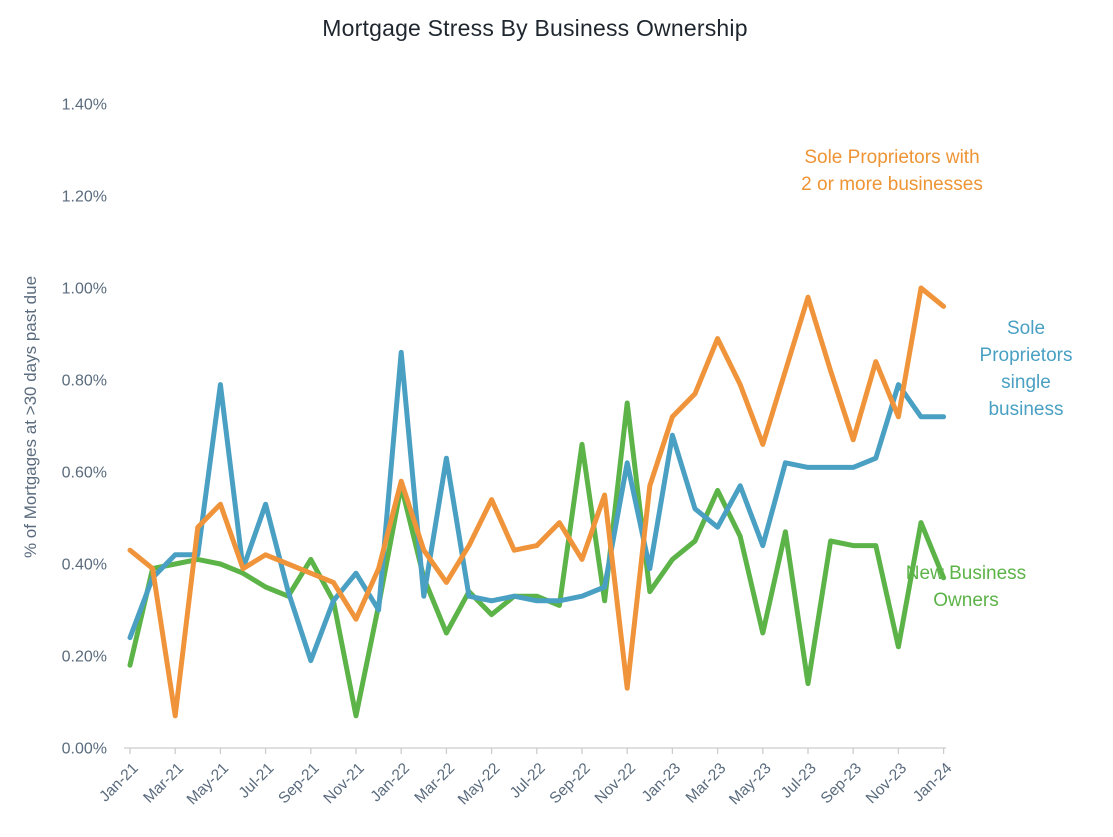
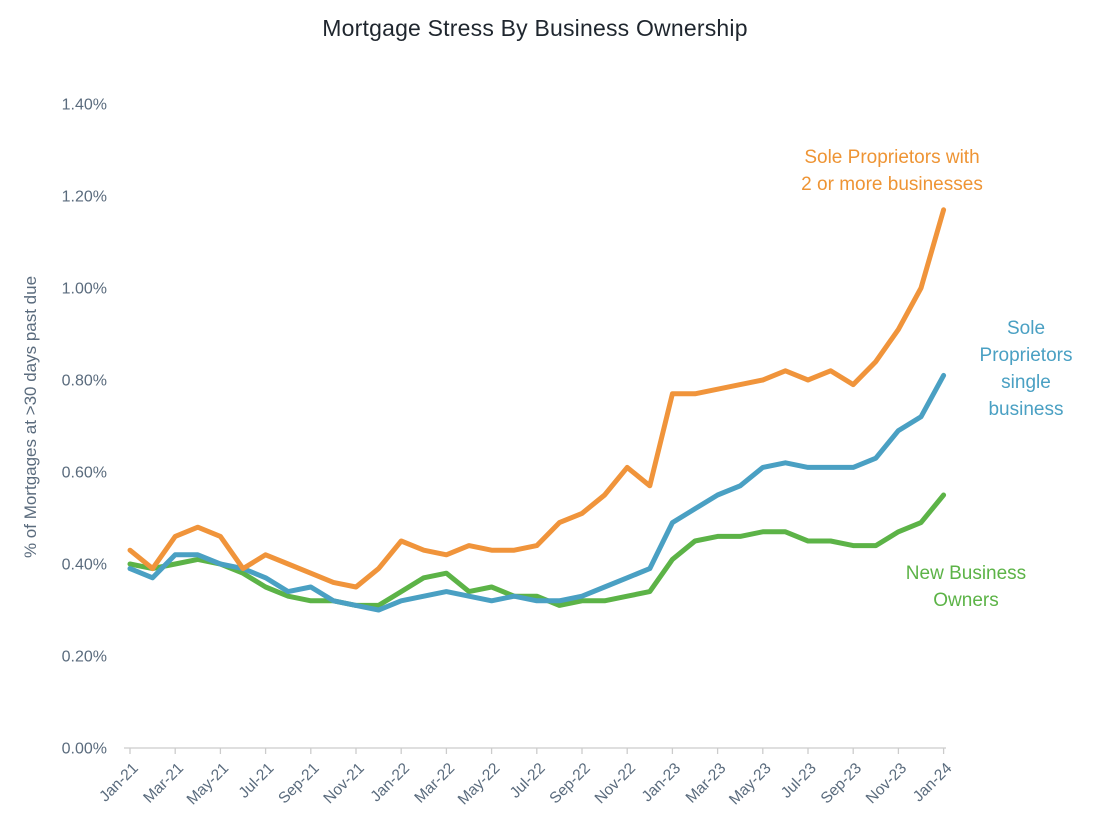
New Business Owners/Jan-21: 0.18% -> 0.40%
Sole Proprietors single business/Jan-21: 0.24% -> 0.39%
Sole Proprietors with 2 or more businesses/Mar-21: 0.07% -> 0.46%
Sole Proprietors single business/May-21: 0.79% -> 0.40%
Sole Proprietors with 2 or more businesses/May-21: 0.53% -> 0.46%
Sole Proprietors single business/Jul-21: 0.53% -> 0.37%
New Business Owners/Sep-21: 0.41% -> 0.32%
Sole Proprietors single business/Sep-21: 0.19% -> 0.35%
New Business Owners/Nov-21: 0.07% -> 0.31%
Sole Proprietors single business/Nov-21: 0.38% -> 0.31%
Sole Proprietors with 2 or more businesses/Nov-21: 0.28% -> 0.35%
New Business Owners/Jan-22: 0.57% -> 0.34%
Sole Proprietors single business/Jan-22: 0.86% -> 0.32%
Sole Proprietors with 2 or more businesses/Jan-22: 0.58% -> 0.45%
New Business Owners/Mar-22: 0.25% -> 0.38%
Sole Proprietors single business/Mar-22: 0.63% -> 0.34%
Sole Proprietors with 2 or more businesses/Mar-22: 0.36% -> 0.42%
New Business Owners/May-22: 0.29% -> 0.35%
Sole Proprietors with 2 or more businesses/May-22: 0.54% -> 0.43%
New Business Owners/Sep-22: 0.66% -> 0.32%
Sole Proprietors with 2 or more businesses/Sep-22: 0.41% -> 0.51%
New Business Owners/Nov-22: 0.75% -> 0.33%
Sole Proprietors single business/Nov-22: 0.62% -> 0.37%
Sole Proprietors with 2 or more businesses/Nov-22: 0.13% -> 0.61%
Sole Proprietors single business/Jan-23: 0.68% -> 0.49%
Sole Proprietors with 2 or more businesses/Jan-23: 0.72% -> 0.77%
New Business Owners/Mar-23: 0.56% -> 0.46%
Sole Proprietors single business/Mar-23: 0.48% -> 0.55%
Sole Proprietors with 2 or more businesses/Mar-23: 0.89% -> 0.78%
New Business Owners/May-23: 0.25% -> 0.47%
Sole Proprietors single business/May-23: 0.44% -> 0.61%
Sole Proprietors with 2 or more businesses/May-23: 0.66% -> 0.80%
New Business Owners/Jul-23: 0.14% -> 0.45%
Sole Proprietors with 2 or more businesses/Jul-23: 0.98% -> 0.80%
Sole Proprietors with 2 or more businesses/Sep-23: 0.67% -> 0.79%
New Business Owners/Nov-23: 0.22% -> 0.47%
Sole Proprietors single business/Nov-23: 0.79% -> 0.69%
Sole Proprietors with 2 or more businesses/Nov-23: 0.72% -> 0.91%
New Business Owners/Jan-24: 0.37% -> 0.55%
Sole Proprietors single business/Jan-24: 0.72% -> 0.81%
Sole Proprietors with 2 or more businesses/Jan-24: 0.96% -> 1.17%
